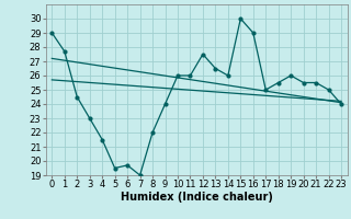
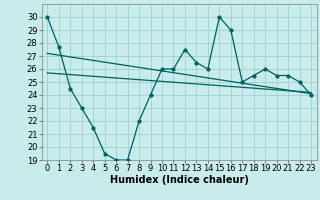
0: 29.0 -> 30.0
6: 19.7 -> 19.0
